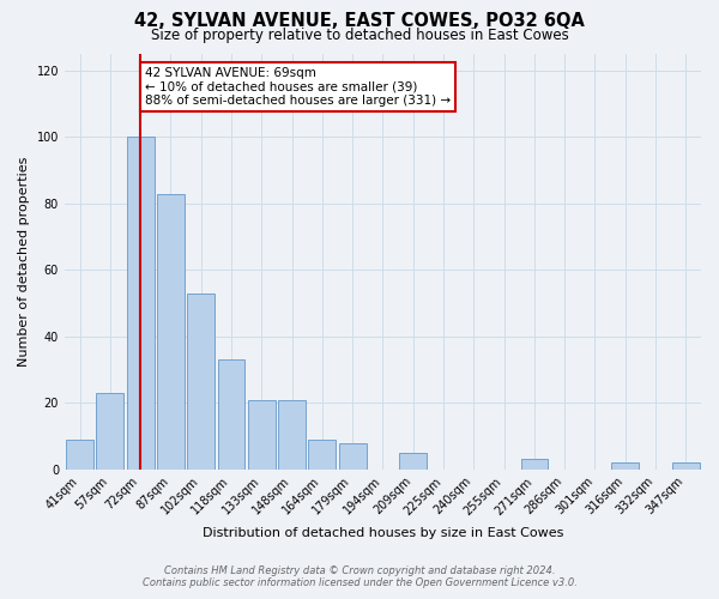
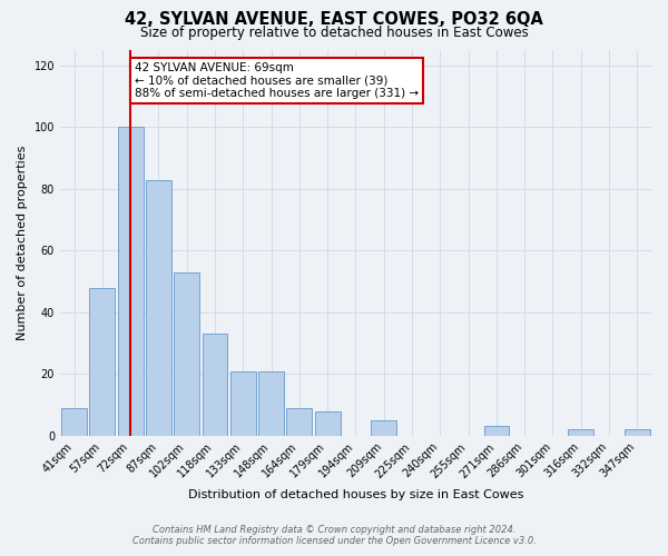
57sqm: 23 -> 48
